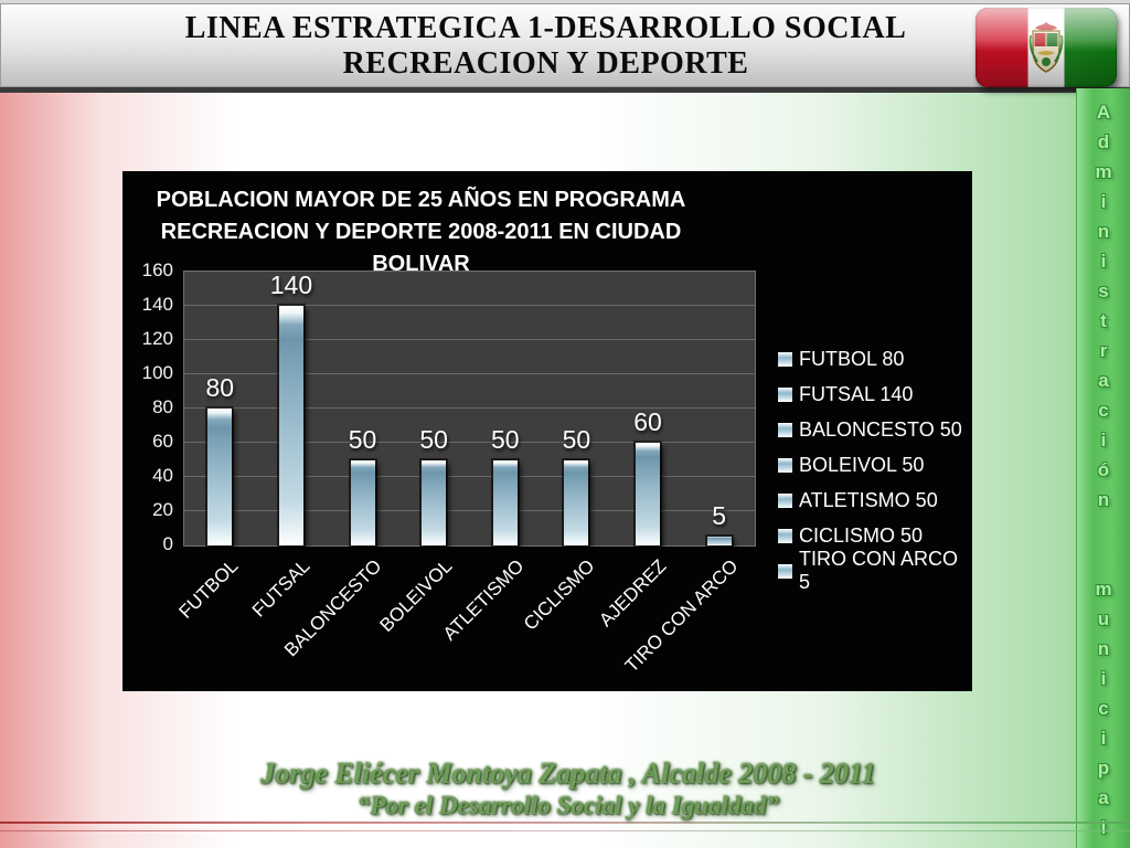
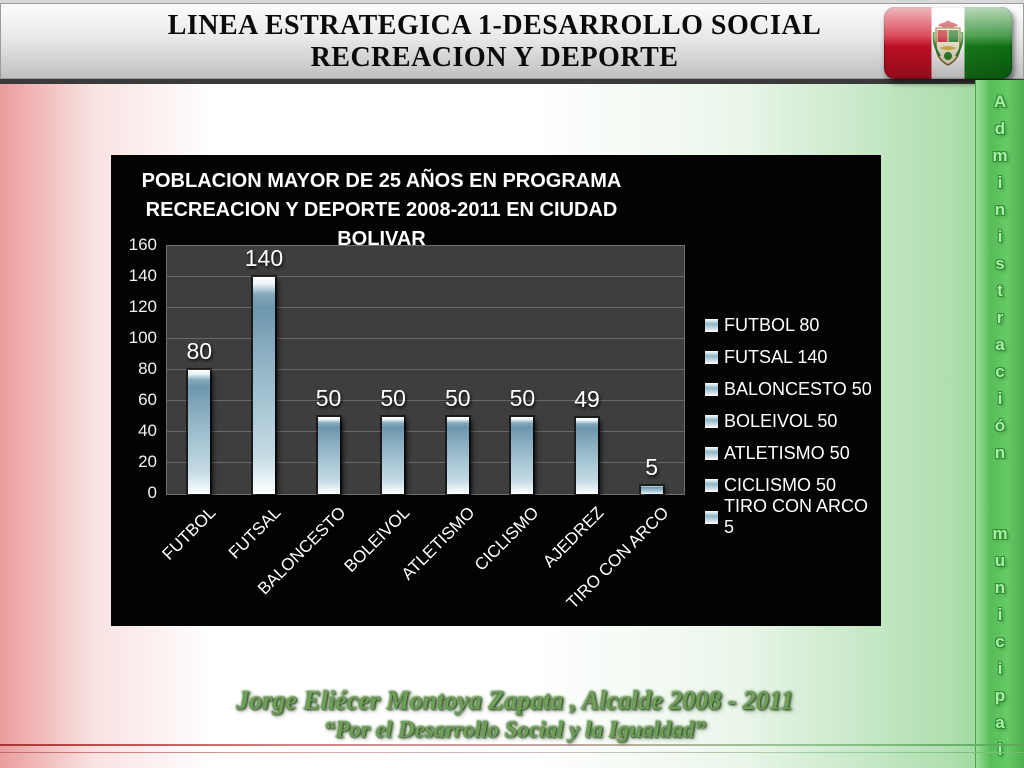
AJEDREZ: 60 -> 49
